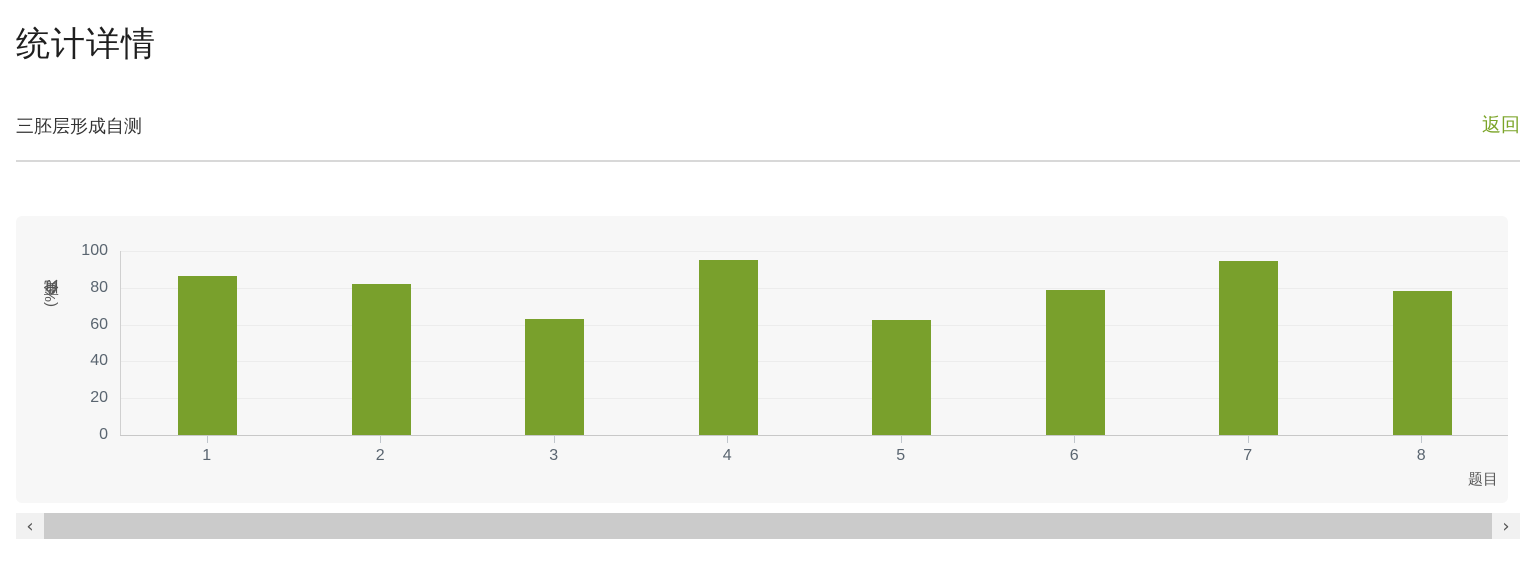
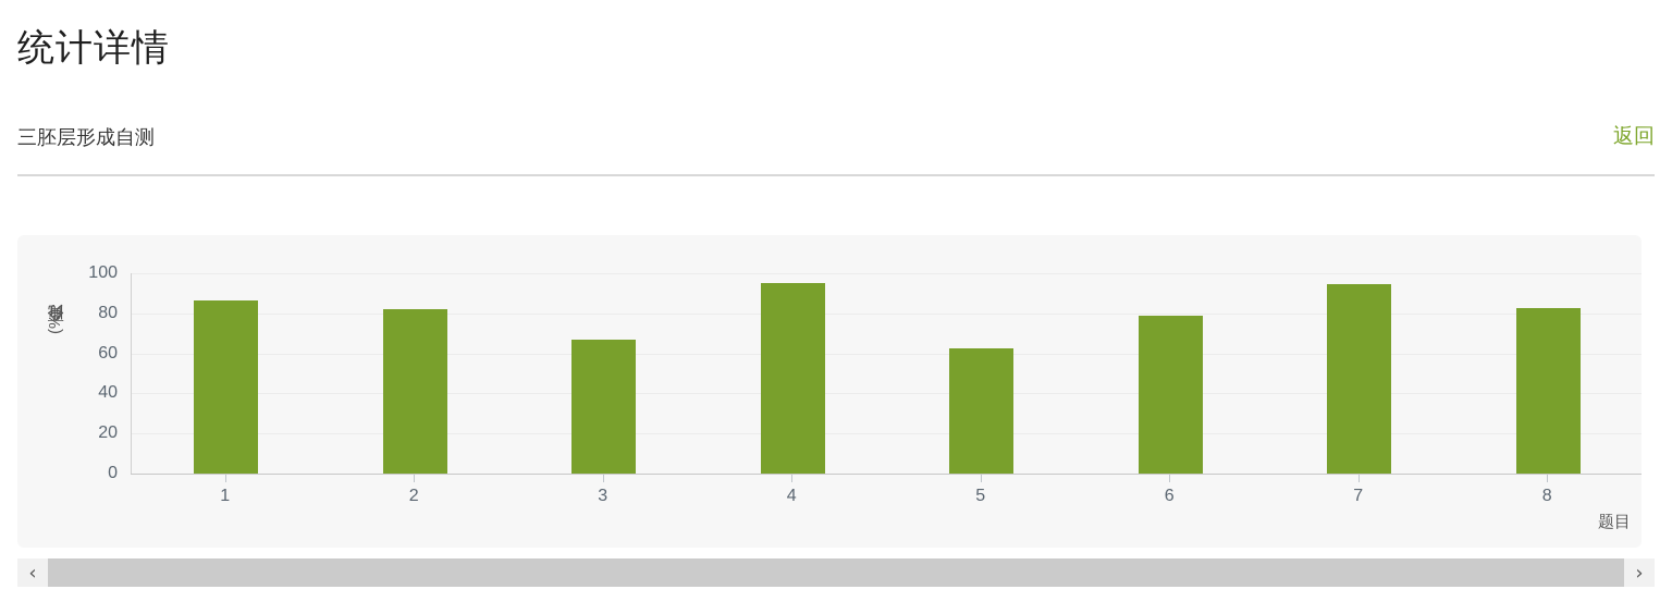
3: 63 -> 67
8: 78 -> 82
